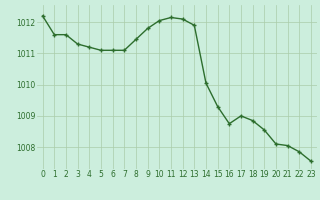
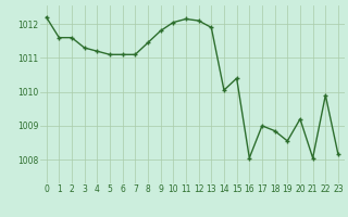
15: 1009.30 -> 1010.40
16: 1008.75 -> 1008.05
20: 1008.10 -> 1009.20
22: 1007.85 -> 1009.90
23: 1007.55 -> 1008.15
